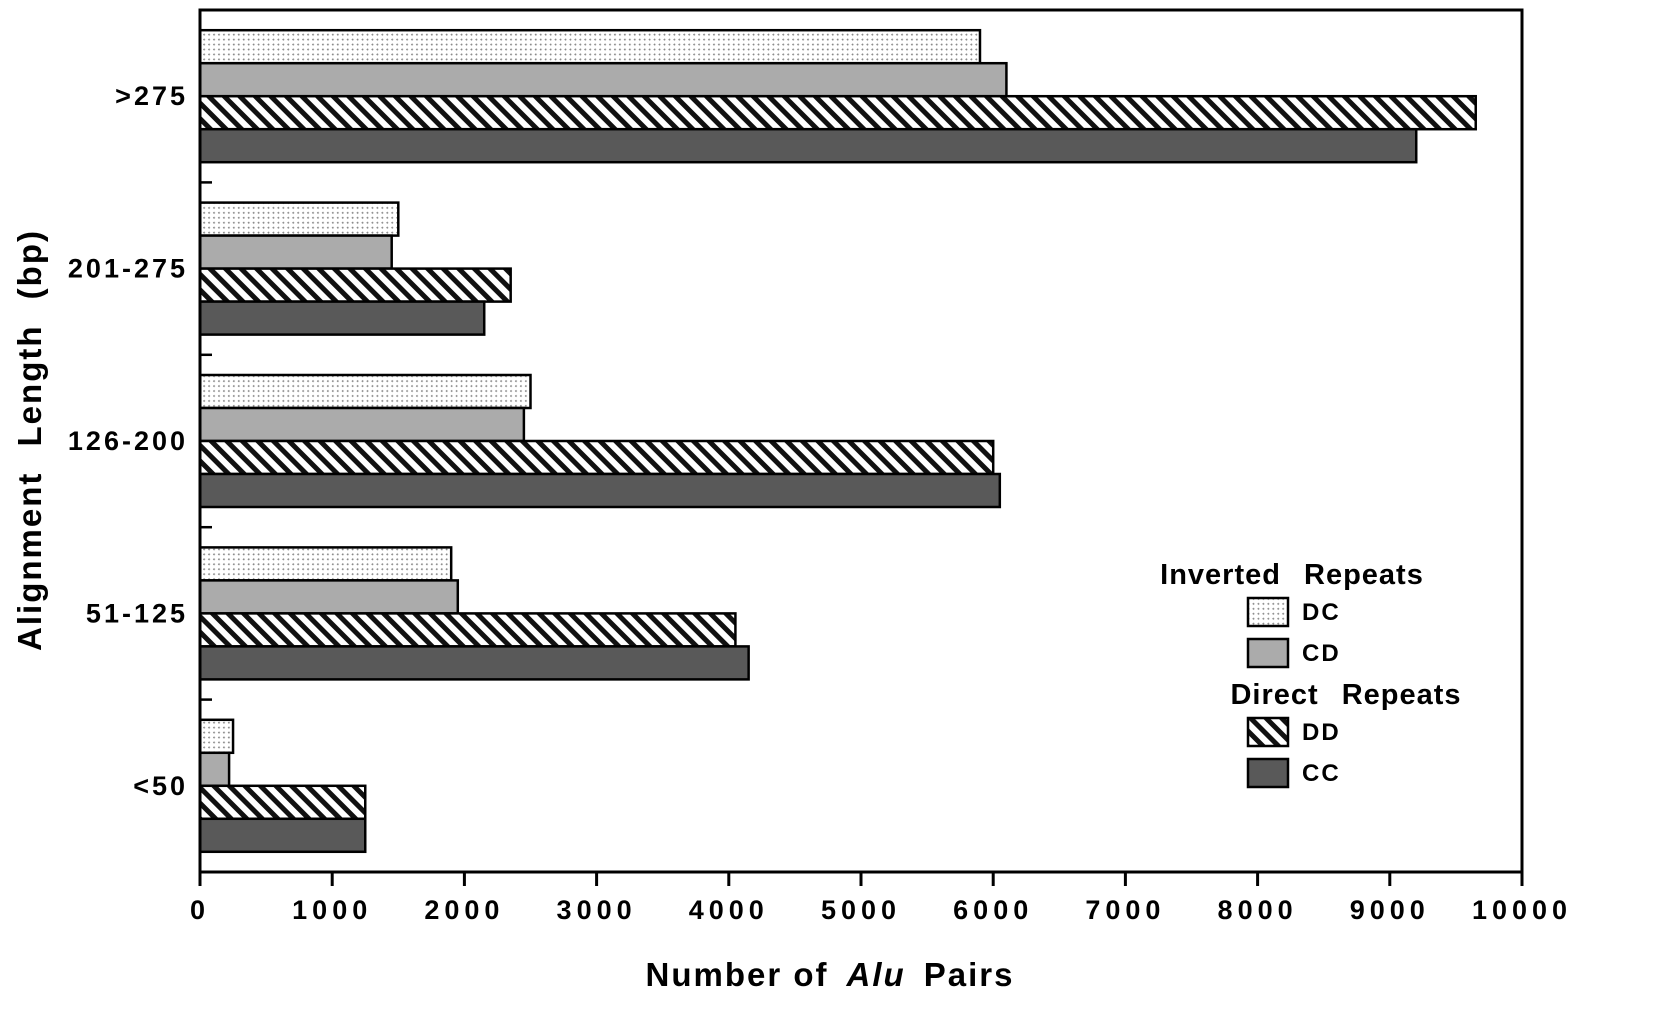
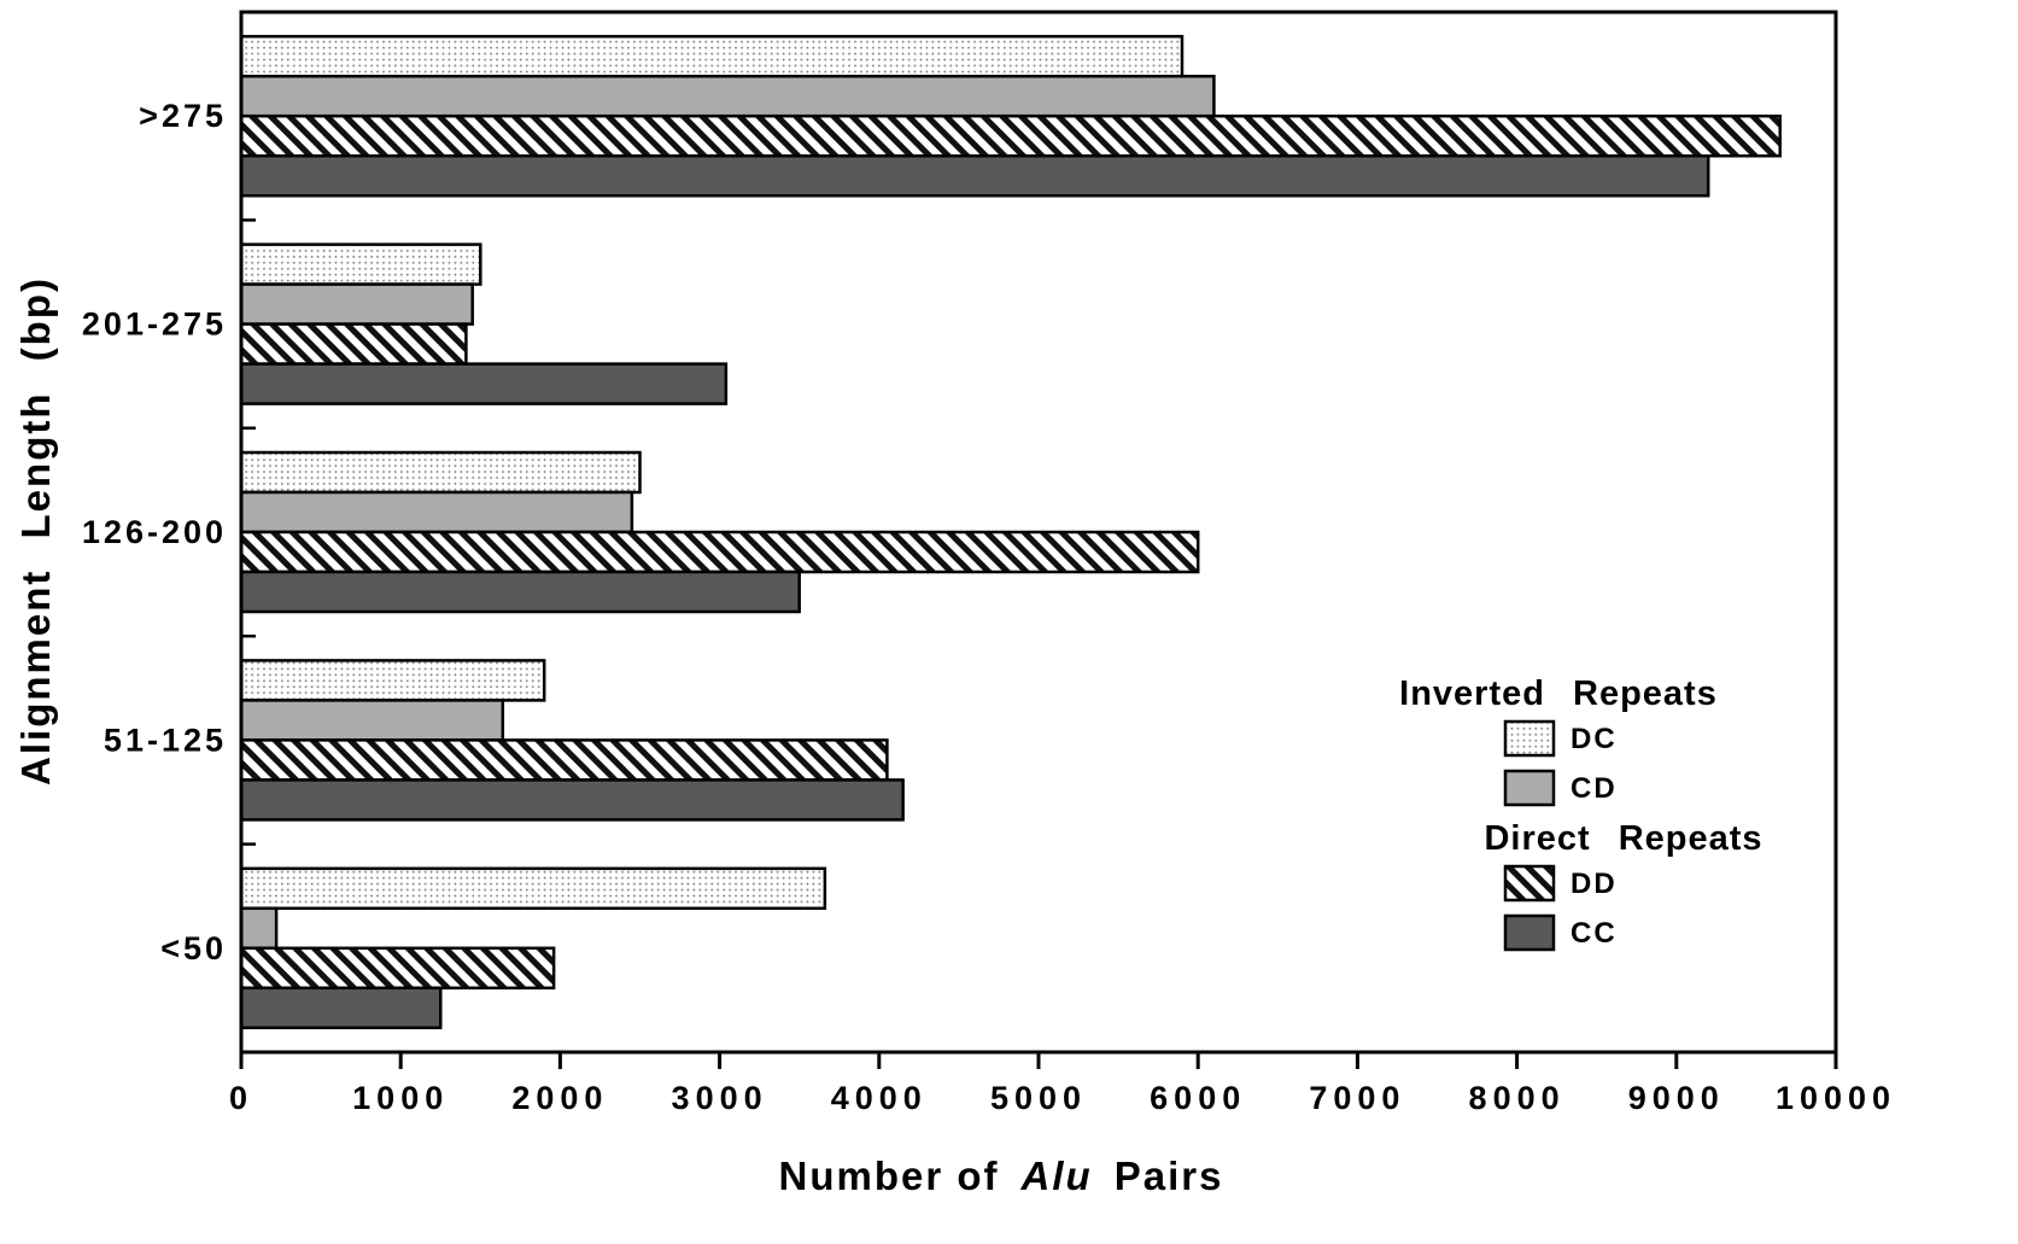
DD/201-275: 2350 -> 1410
CC/201-275: 2150 -> 3040
CC/126-200: 6050 -> 3500
CD/51-125: 1950 -> 1640
DC/<50: 250 -> 3660
DD/<50: 1250 -> 1960
